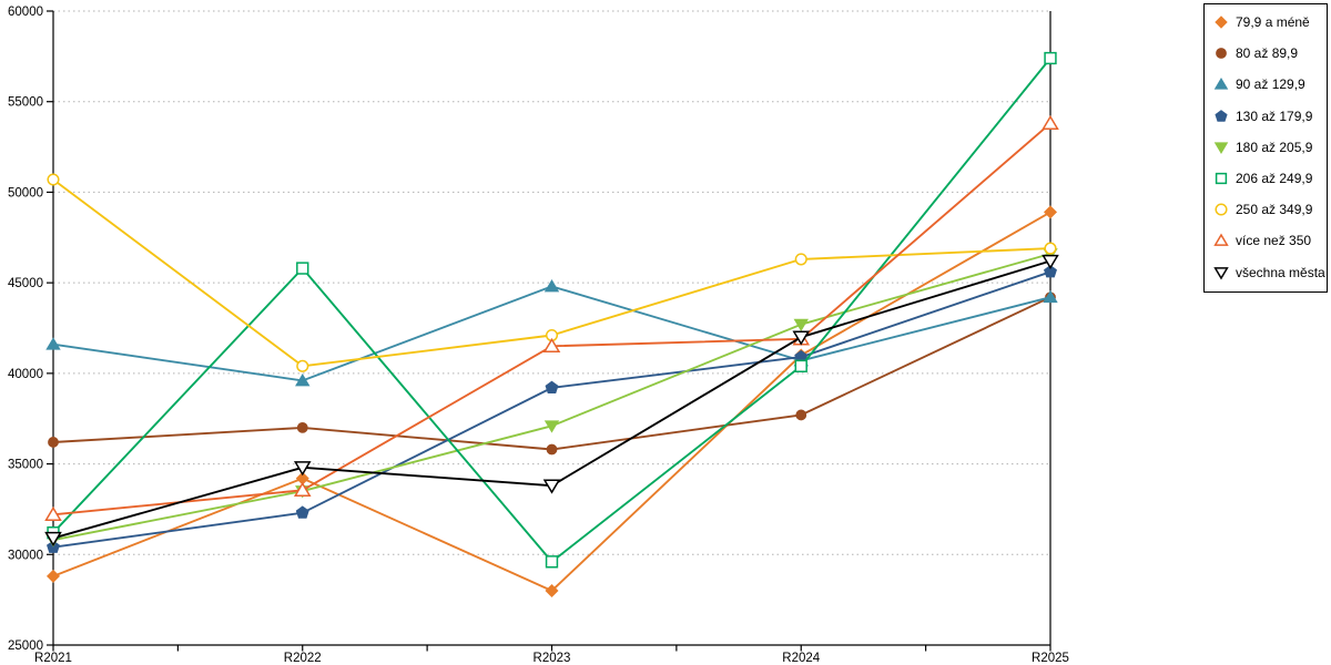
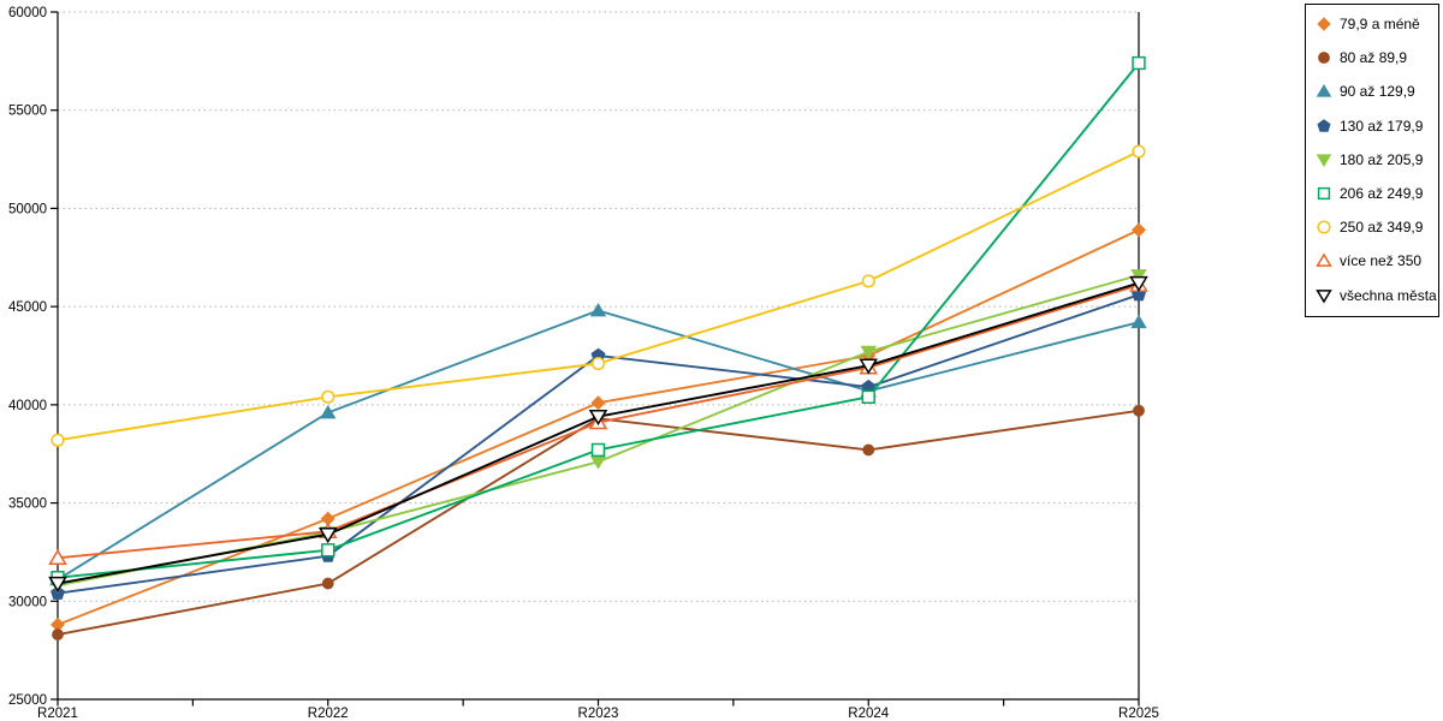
80 až 89,9/R2021: 36200 -> 28300
90 až 129,9/R2021: 41600 -> 31100
250 až 349,9/R2021: 50700 -> 38200
80 až 89,9/R2022: 37000 -> 30900
206 až 249,9/R2022: 45800 -> 32600
všechna města/R2022: 34800 -> 33400
79,9 a méně/R2023: 28000 -> 40100
80 až 89,9/R2023: 35800 -> 39300
130 až 179,9/R2023: 39200 -> 42500
206 až 249,9/R2023: 29600 -> 37700
více než 350/R2023: 41500 -> 39100
všechna města/R2023: 33800 -> 39400
79,9 a méně/R2024: 41000 -> 42500
80 až 89,9/R2025: 44200 -> 39700
250 až 349,9/R2025: 46900 -> 52900
více než 350/R2025: 53800 -> 46100
